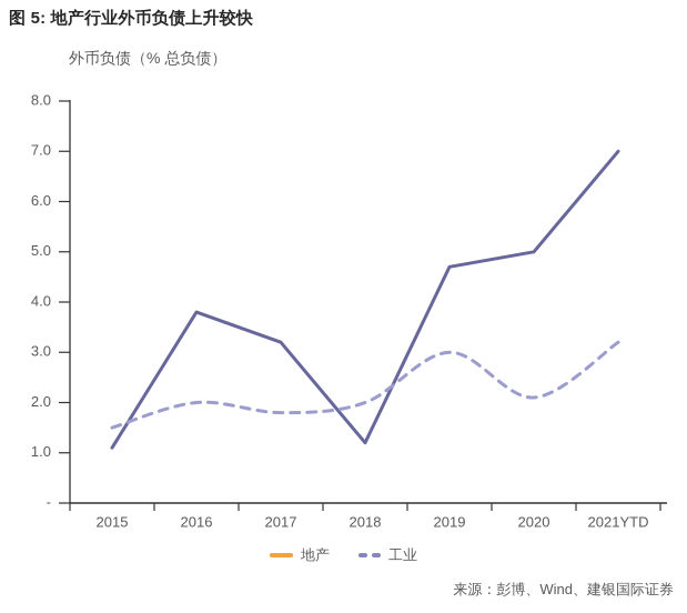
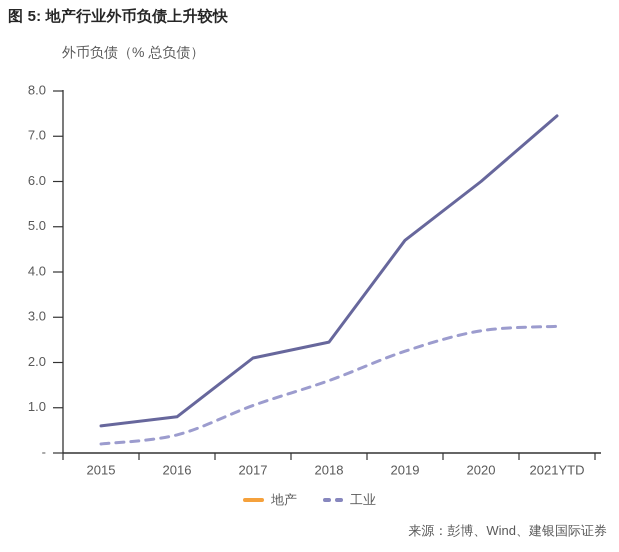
地产/2015: 1.1 -> 0.6
工业/2015: 1.5 -> 0.2
地产/2016: 3.8 -> 0.8
工业/2016: 2.0 -> 0.4
地产/2017: 3.2 -> 2.1
工业/2017: 1.8 -> 1.1
地产/2018: 1.2 -> 2.5
工业/2018: 2.0 -> 1.6
工业/2019: 3.0 -> 2.2
地产/2020: 5.0 -> 6.0
工业/2020: 2.1 -> 2.7
地产/2021YTD: 7.0 -> 7.5
工业/2021YTD: 3.2 -> 2.8
